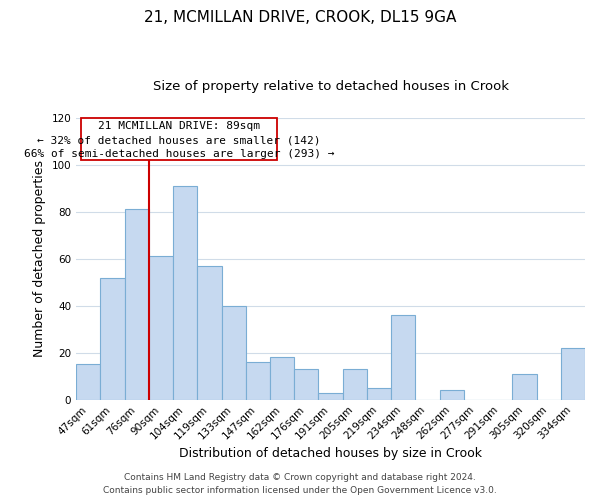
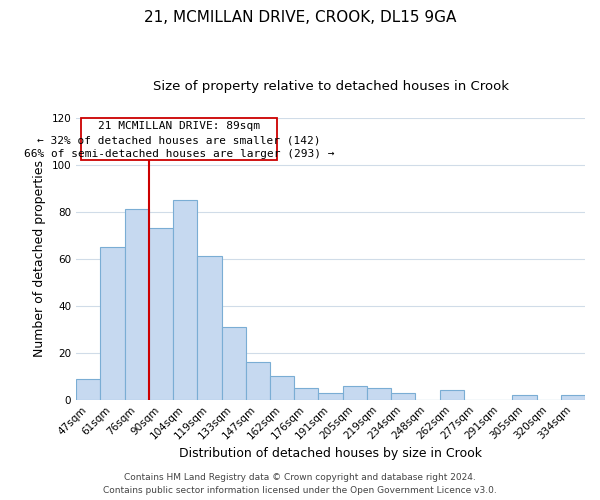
47sqm: 15 -> 9
61sqm: 52 -> 65
90sqm: 61 -> 73
104sqm: 91 -> 85
119sqm: 57 -> 61
133sqm: 40 -> 31
162sqm: 18 -> 10
176sqm: 13 -> 5
205sqm: 13 -> 6
234sqm: 36 -> 3
305sqm: 11 -> 2
334sqm: 22 -> 2
